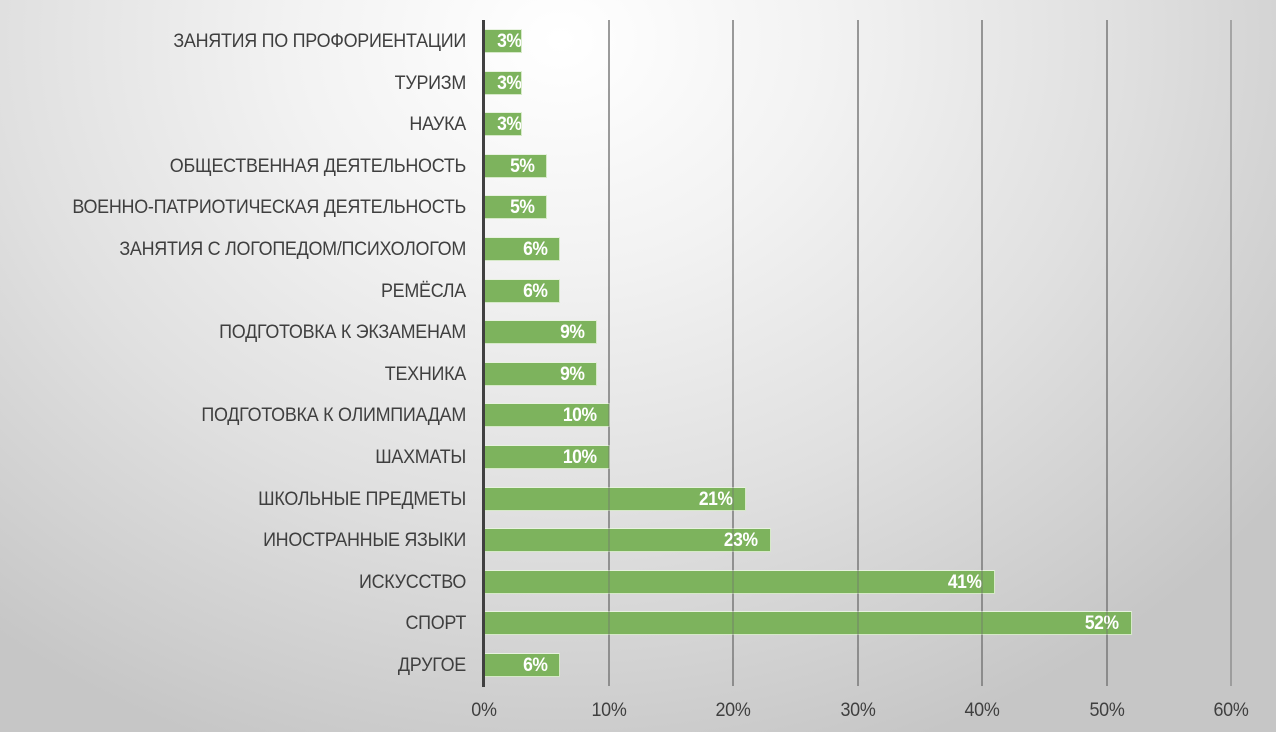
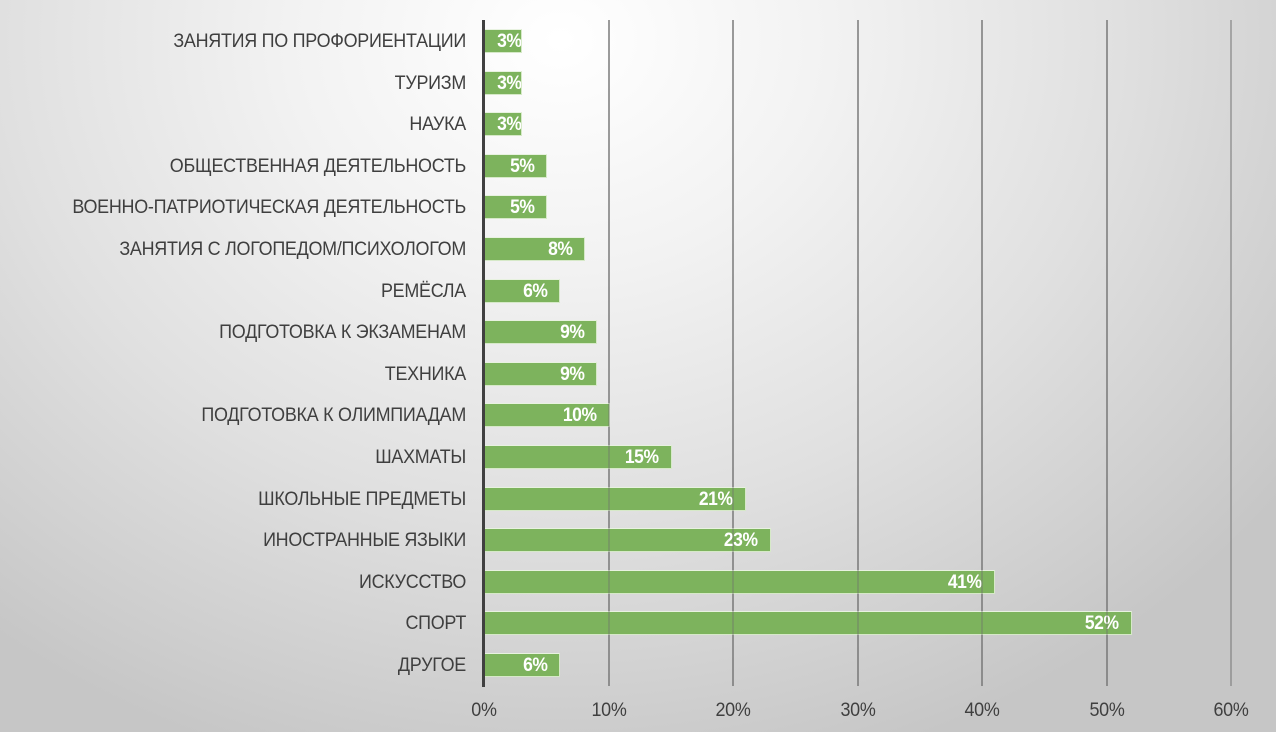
ЗАНЯТИЯ С ЛОГОПЕДОМ/ПСИХОЛОГОМ: 6% -> 8%
ШАХМАТЫ: 10% -> 15%
